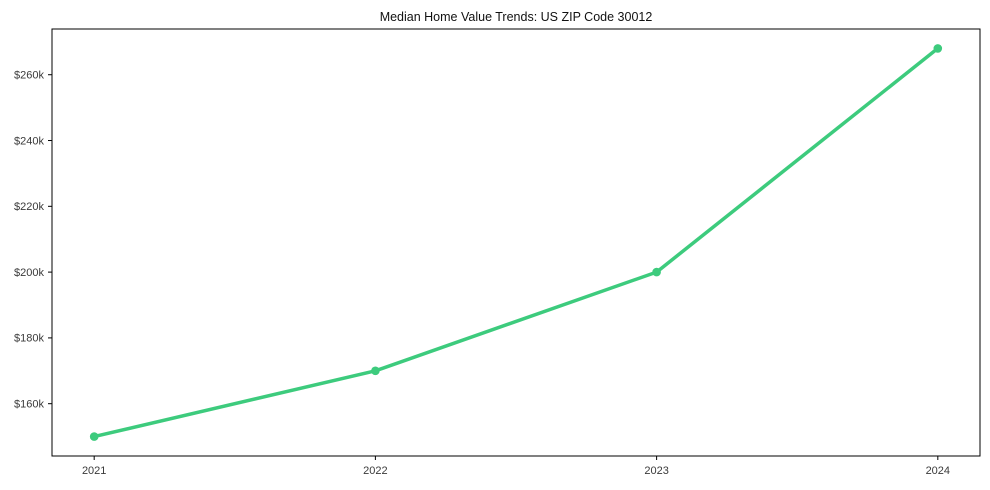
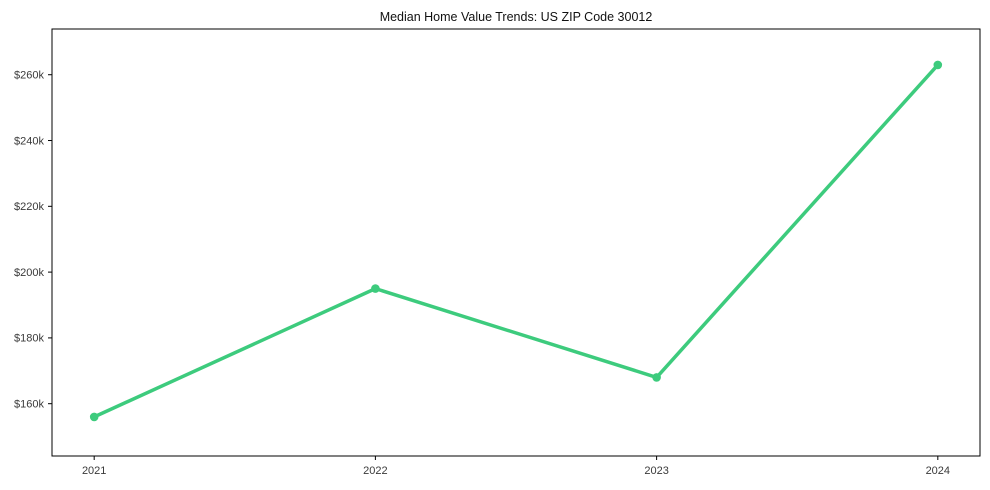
2021: $150k -> $156k
2022: $170k -> $195k
2023: $200k -> $168k
2024: $268k -> $263k
